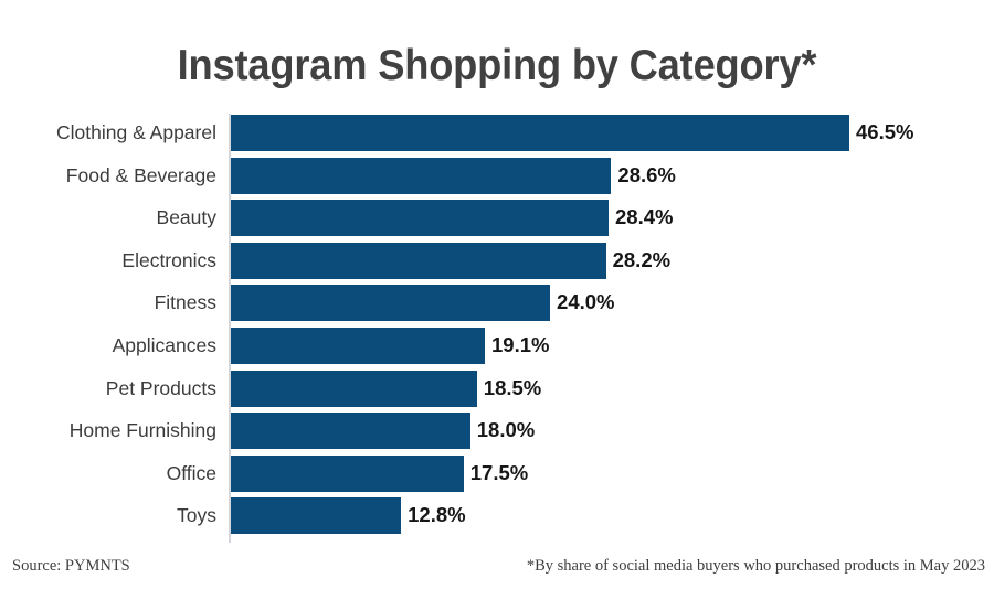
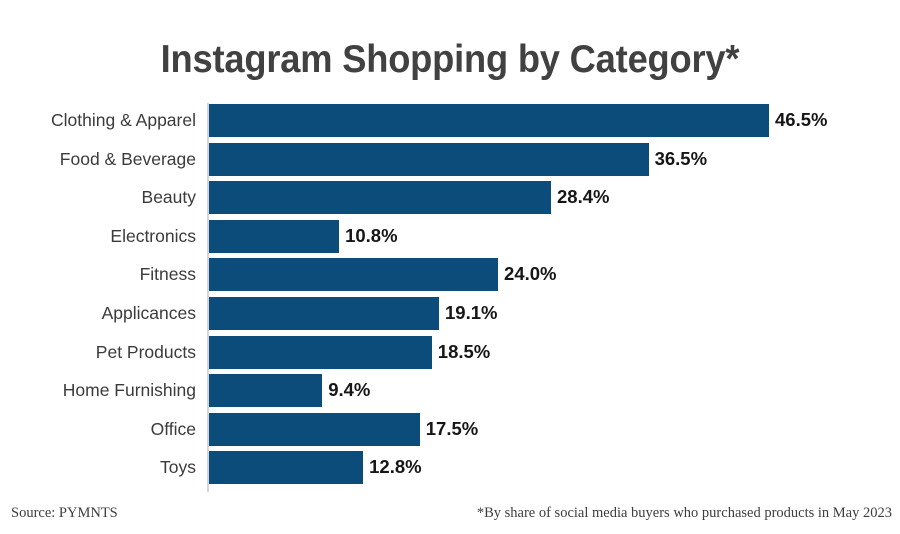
Food & Beverage: 28.6% -> 36.5%
Electronics: 28.2% -> 10.8%
Home Furnishing: 18.0% -> 9.4%
